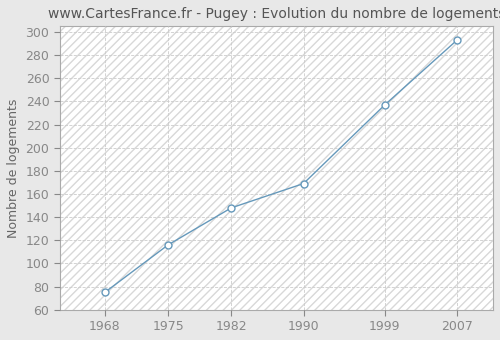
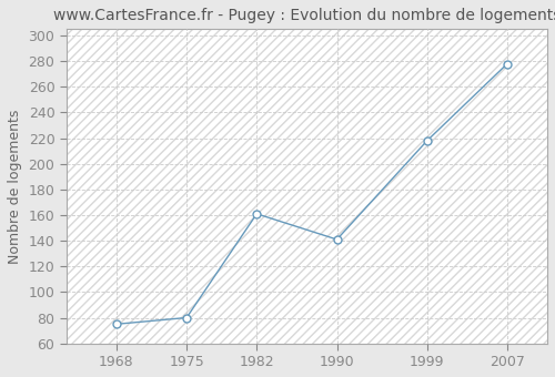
1975: 116 -> 80
1982: 148 -> 161
1990: 169 -> 141
1999: 237 -> 218
2007: 293 -> 278
